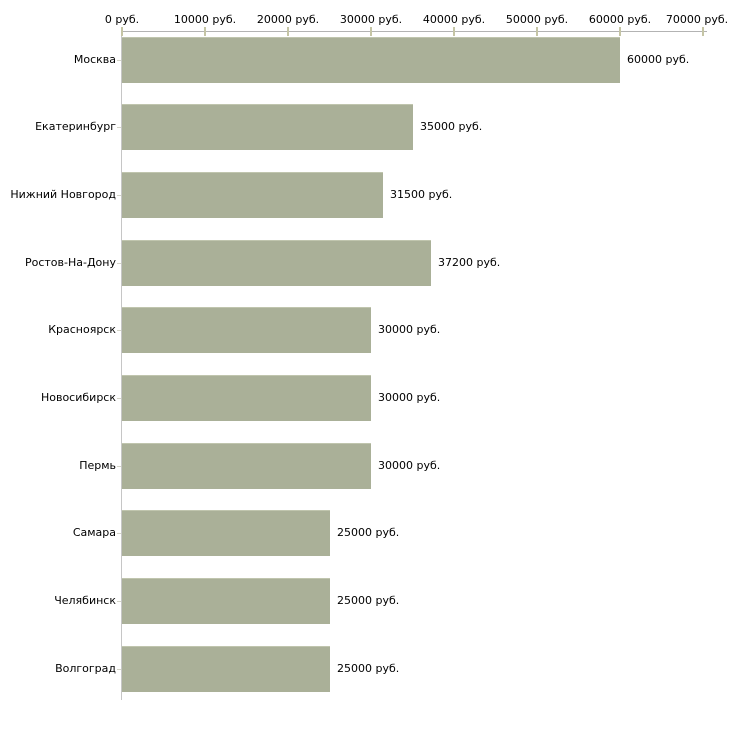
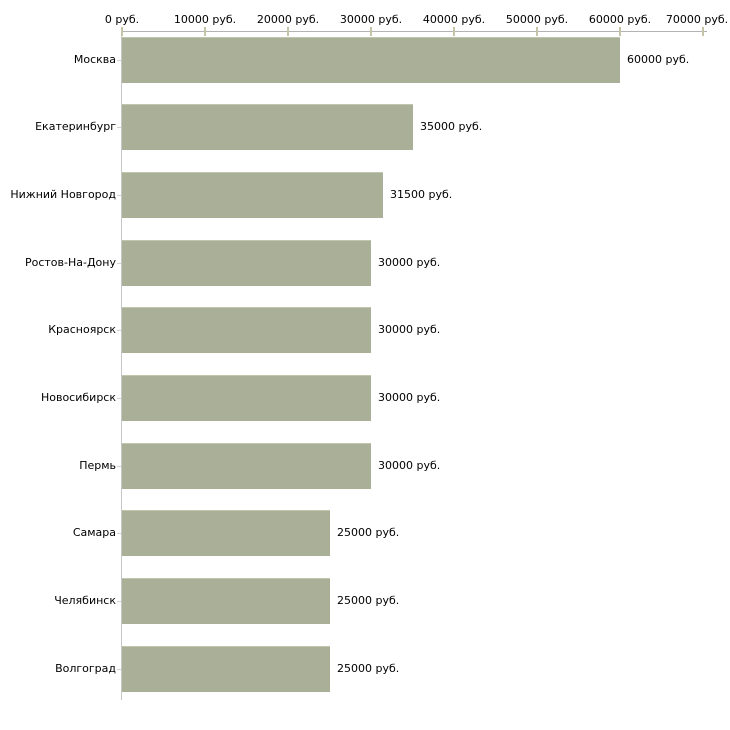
Ростов-На-Дону: 37200 -> 30000
